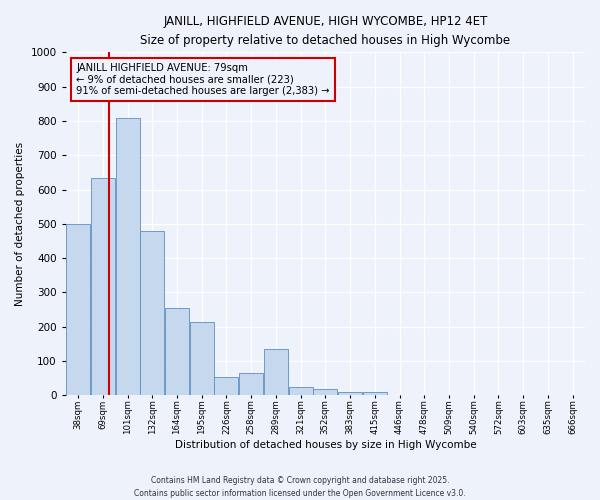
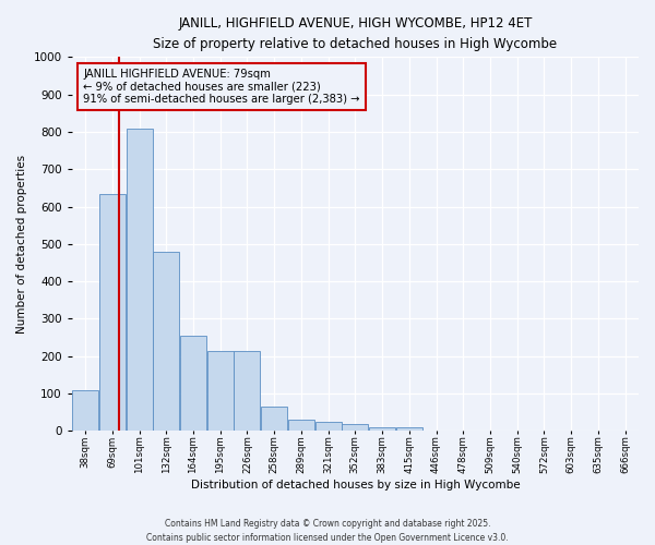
38sqm: 500 -> 110
226sqm: 55 -> 213
289sqm: 135 -> 30
